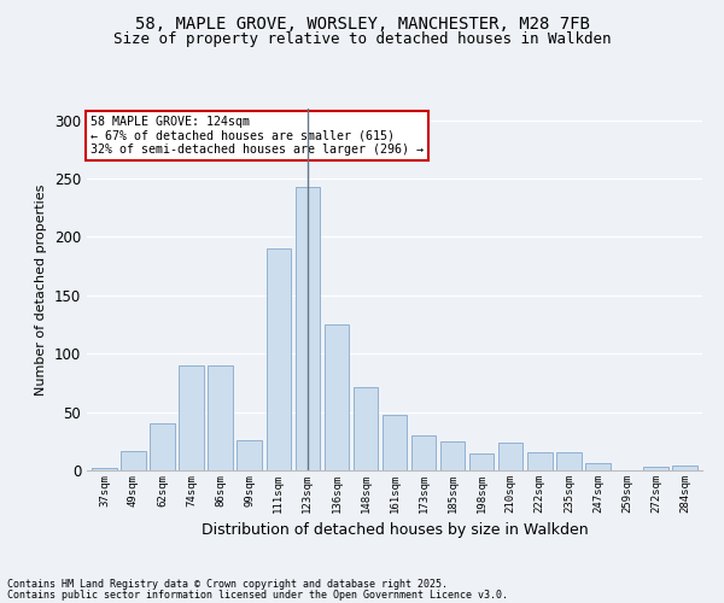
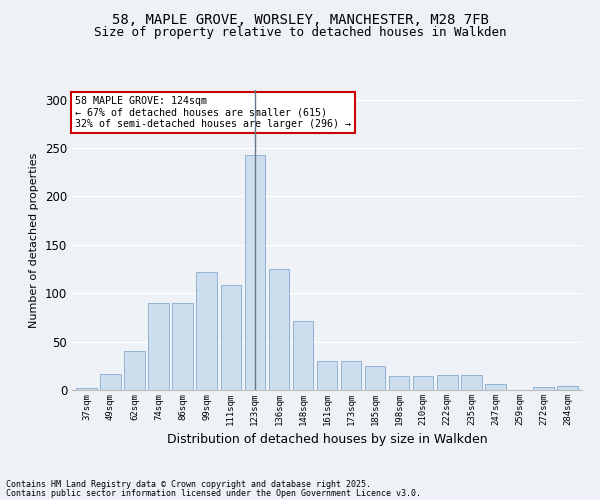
99sqm: 26 -> 122
111sqm: 190 -> 109
161sqm: 48 -> 30
210sqm: 24 -> 14
